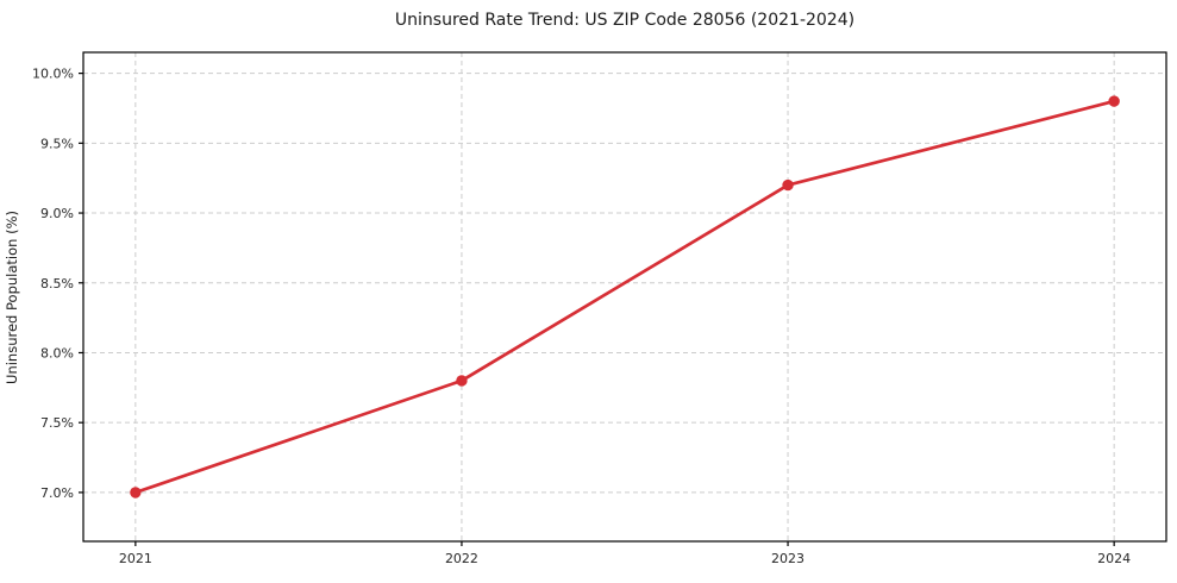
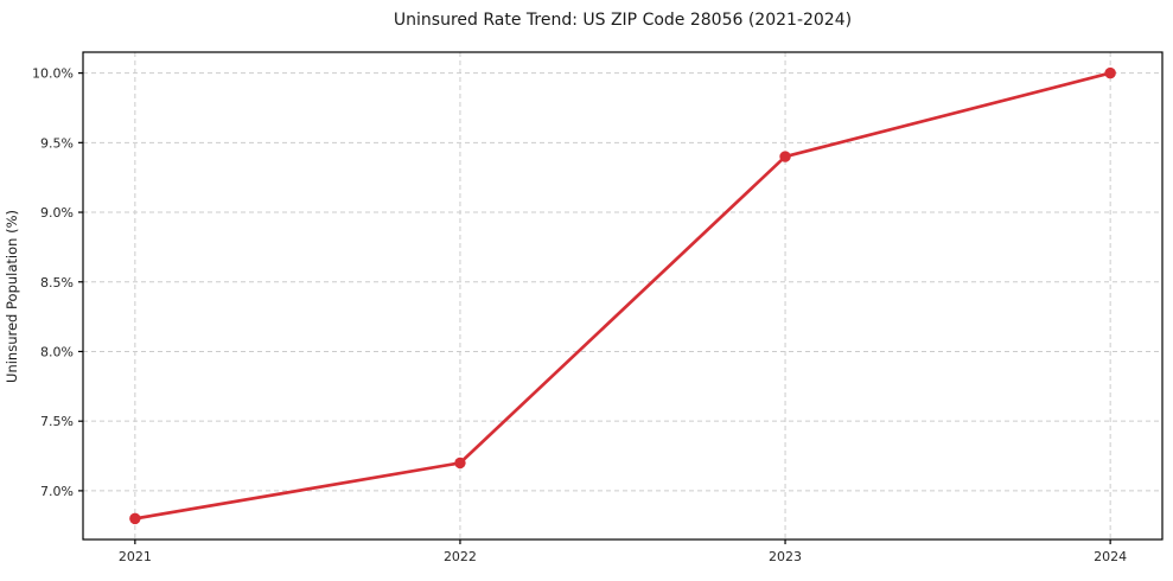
2021: 7.0% -> 6.8%
2022: 7.8% -> 7.2%
2023: 9.2% -> 9.4%
2024: 9.8% -> 10.0%
